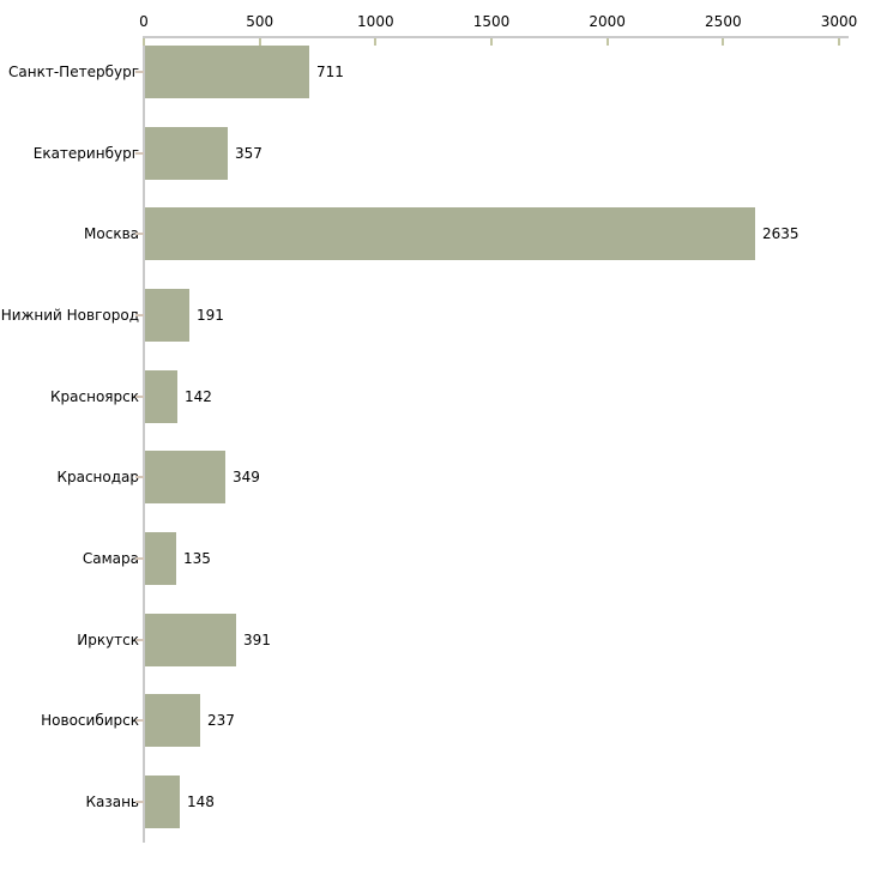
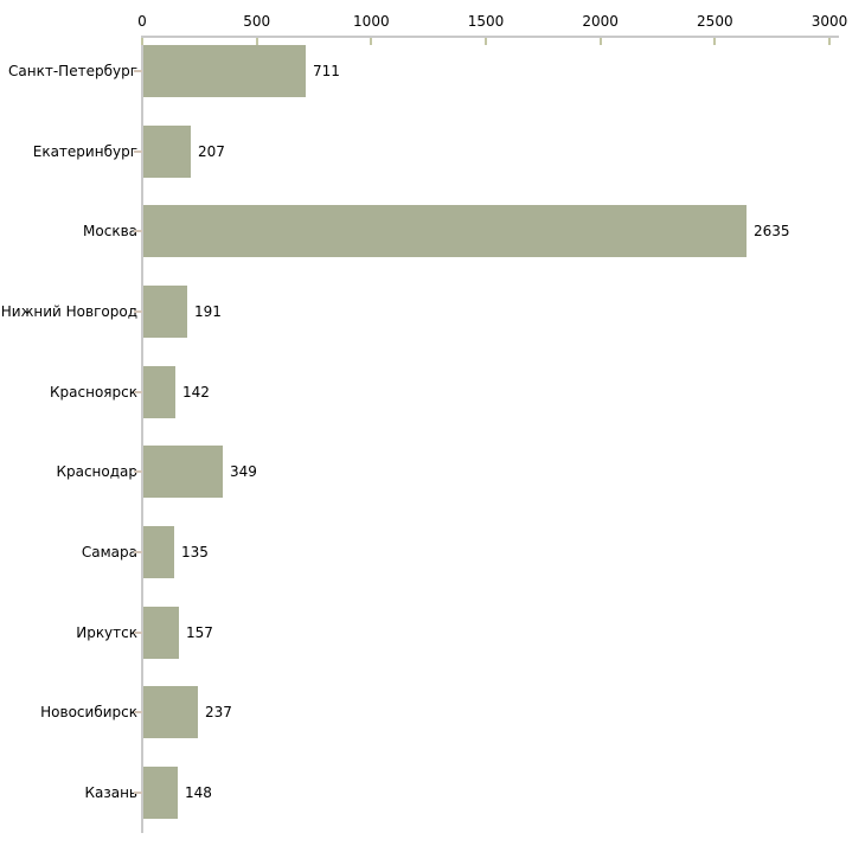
Екатеринбург: 357 -> 207
Иркутск: 391 -> 157
